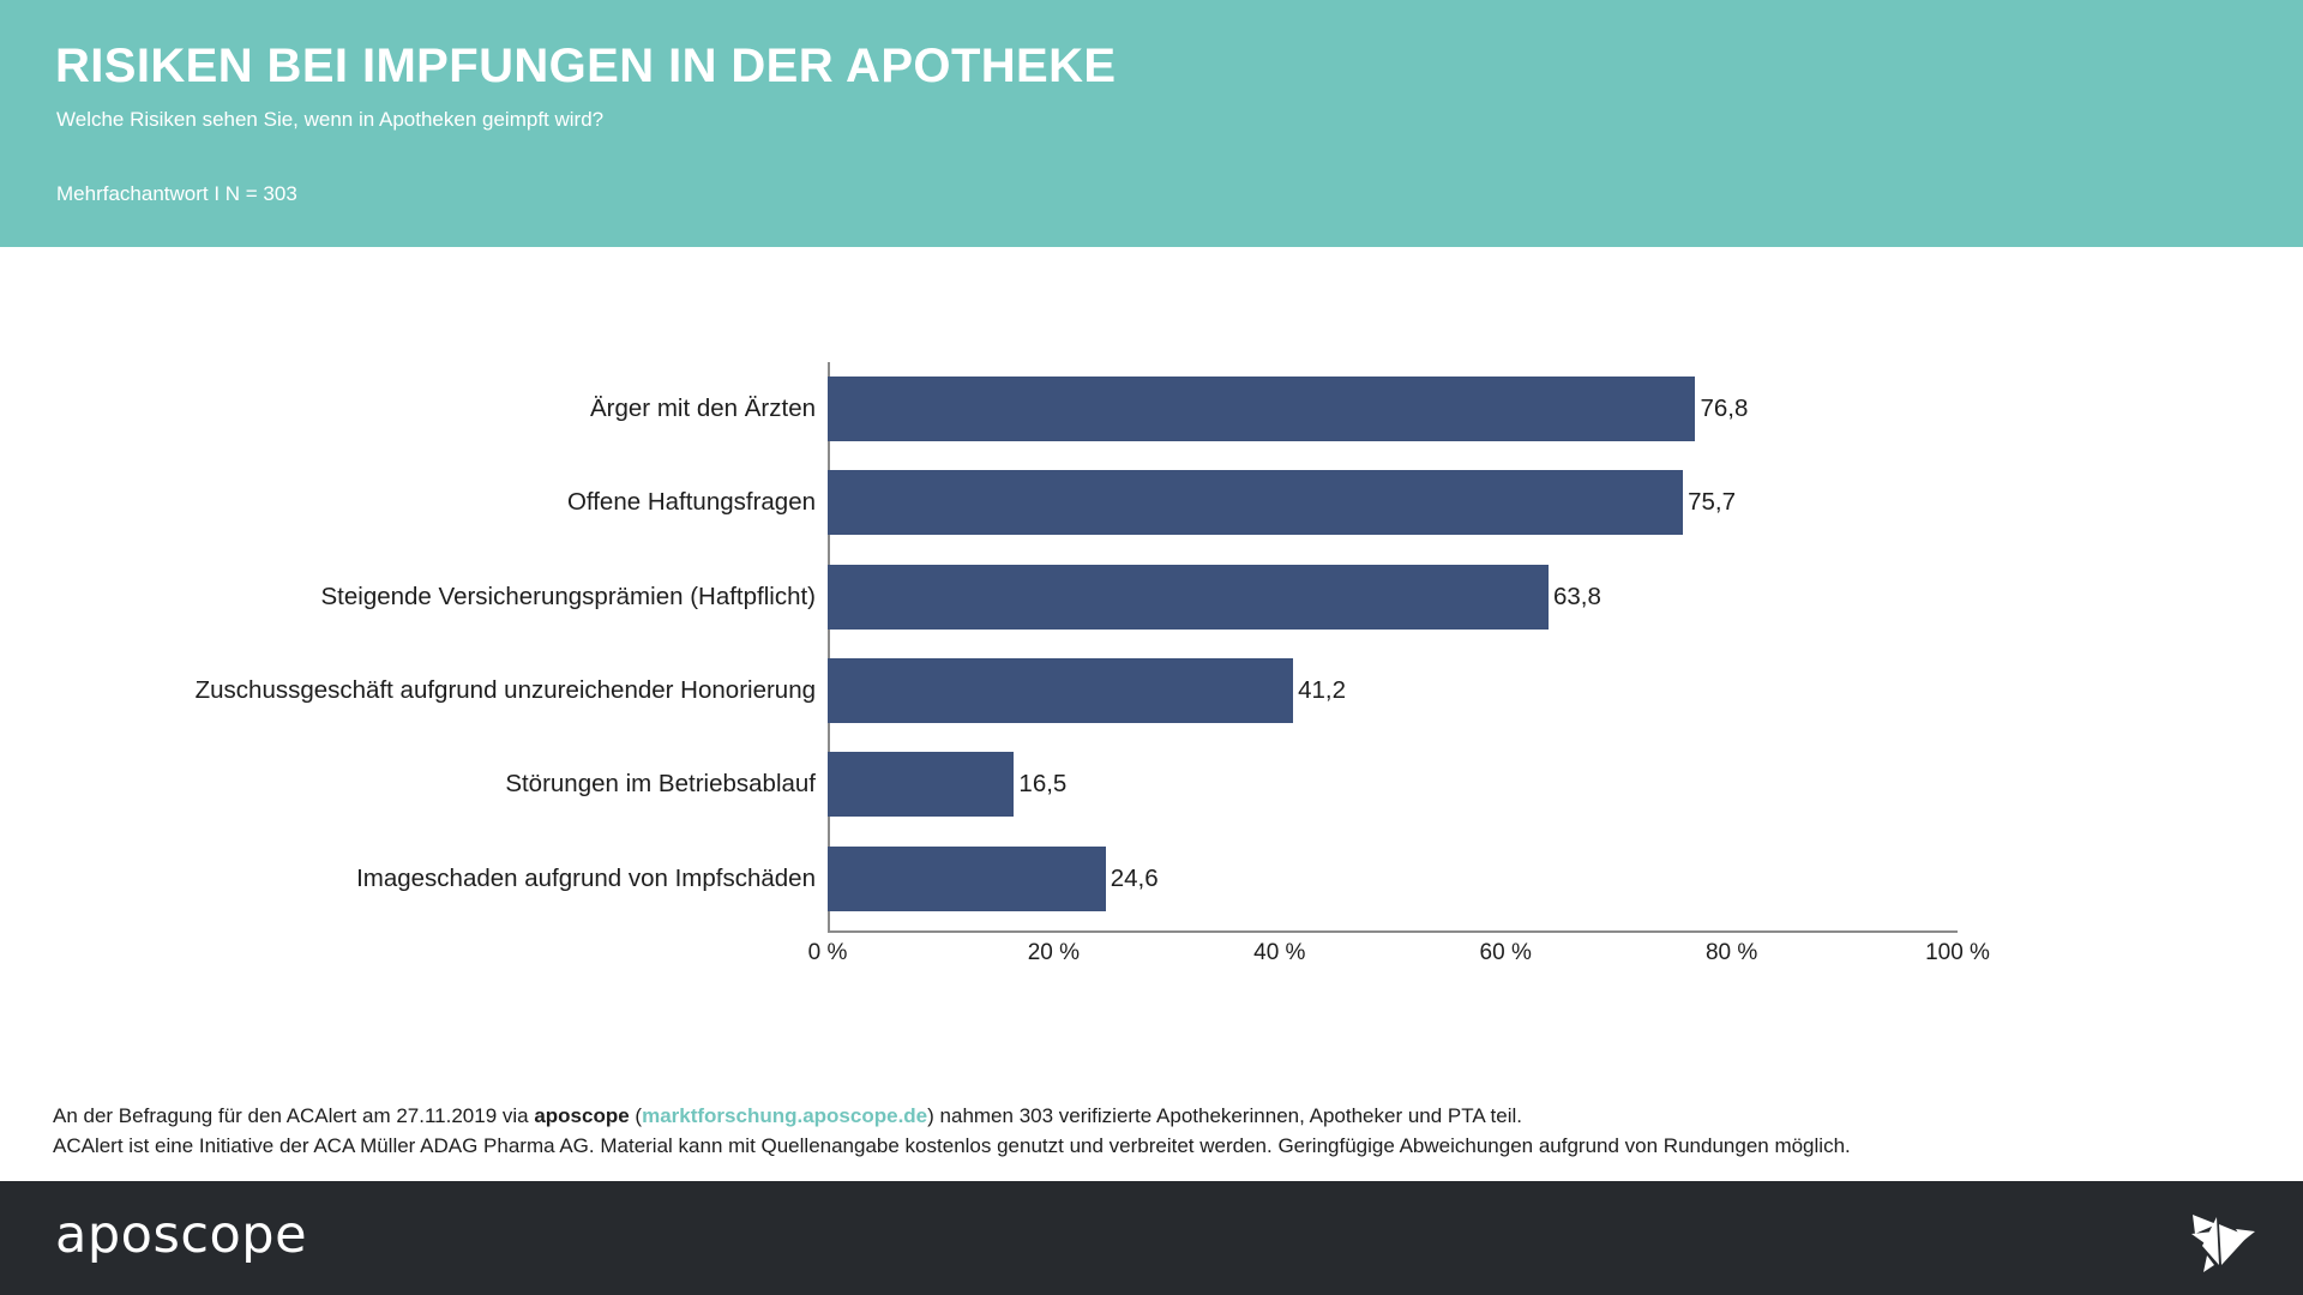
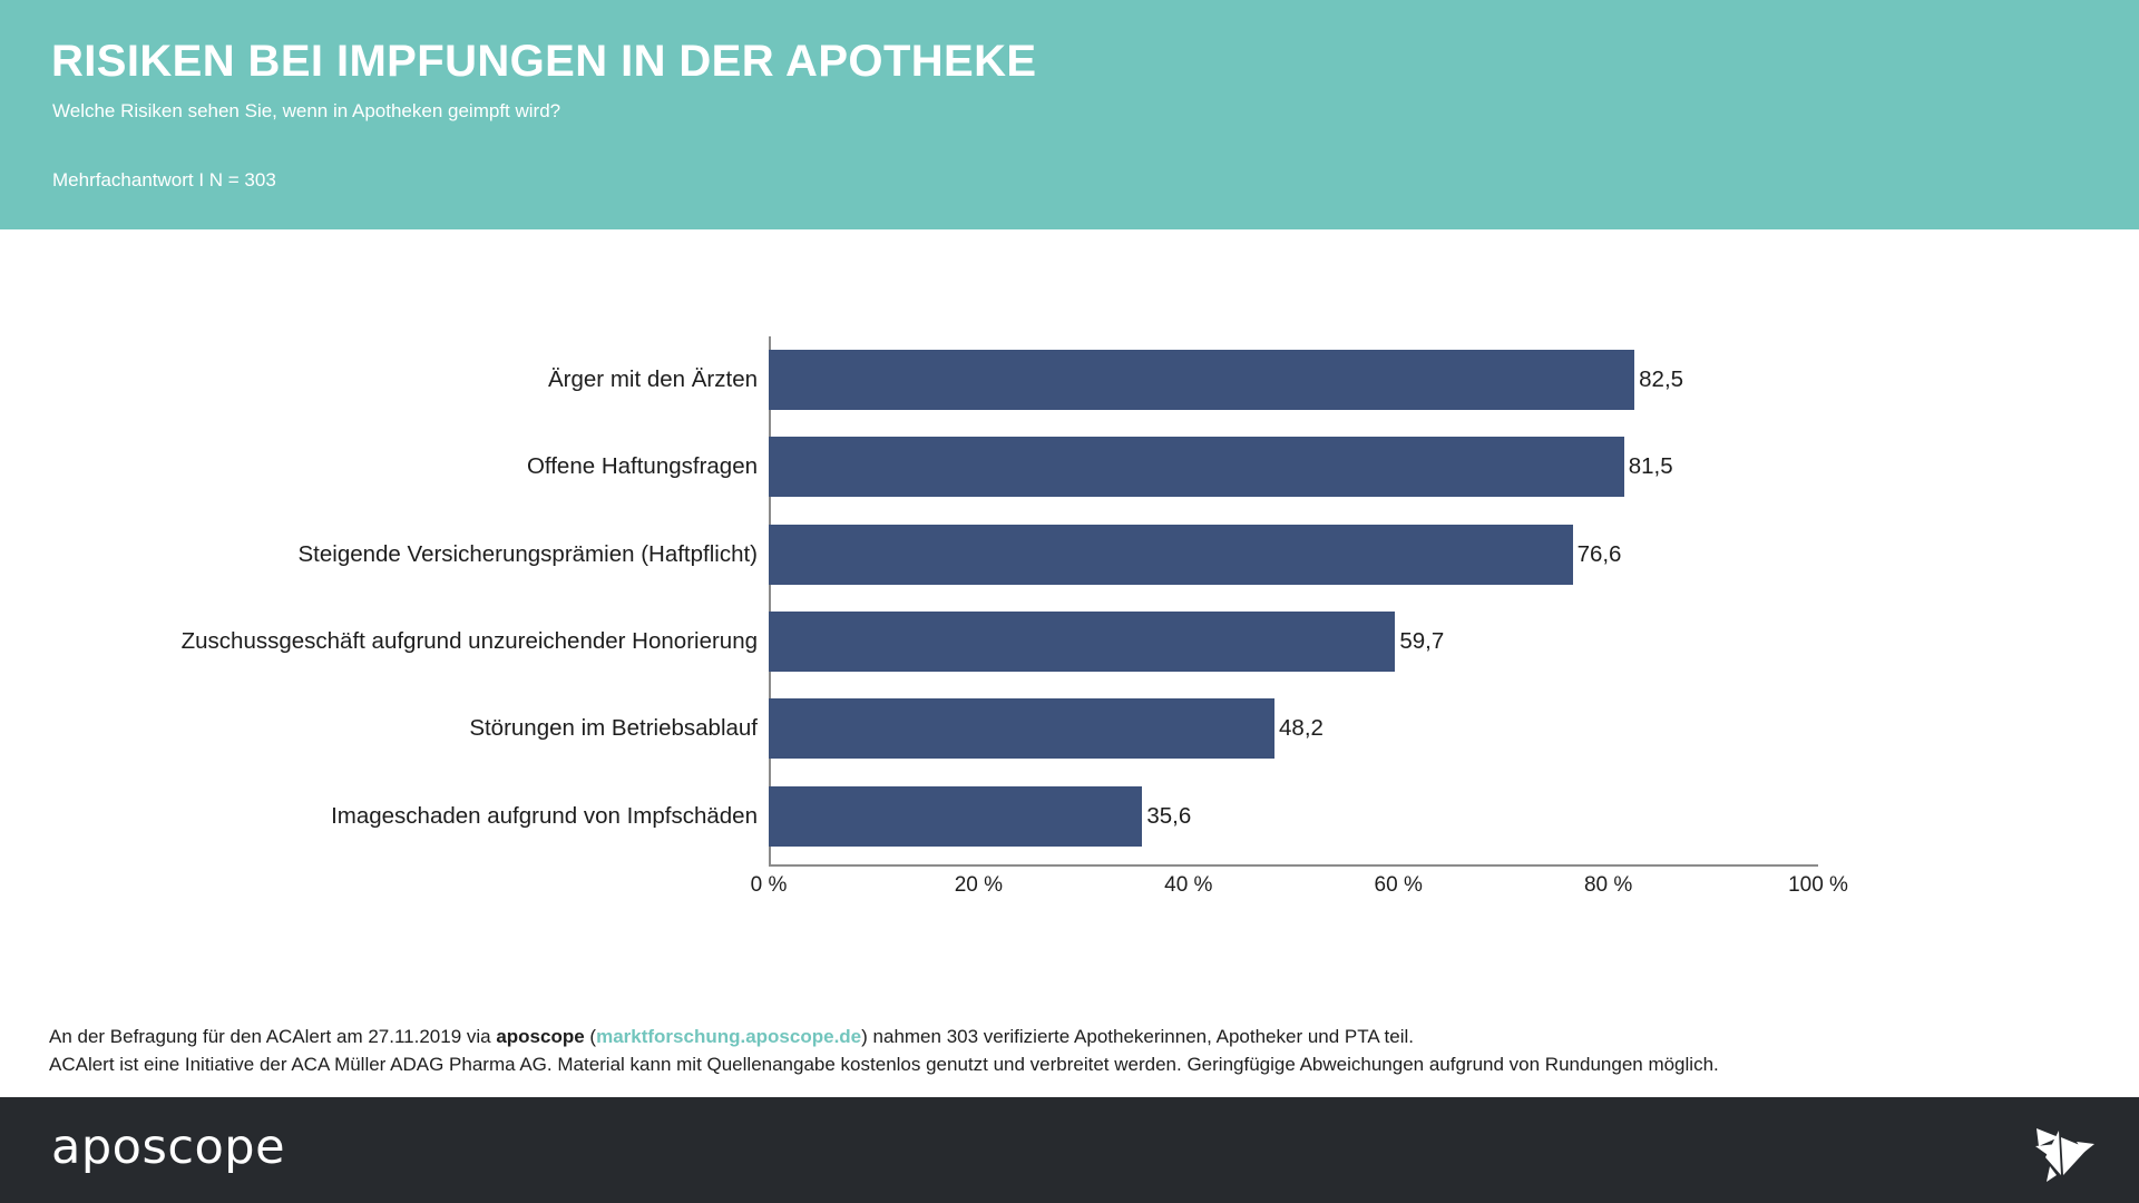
Ärger mit den Ärzten: 76,8 -> 82,5
Offene Haftungsfragen: 75,7 -> 81,5
Steigende Versicherungsprämien (Haftpflicht): 63,8 -> 76,6
Zuschussgeschäft aufgrund unzureichender Honorierung: 41,2 -> 59,7
Störungen im Betriebsablauf: 16,5 -> 48,2
Imageschaden aufgrund von Impfschäden: 24,6 -> 35,6
